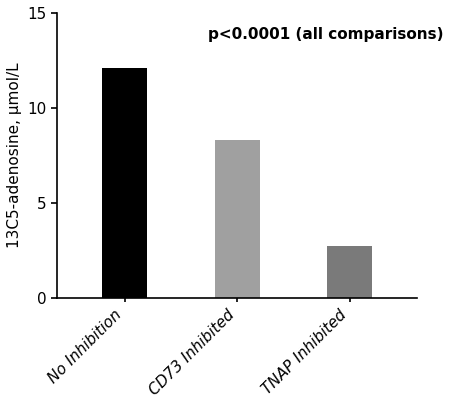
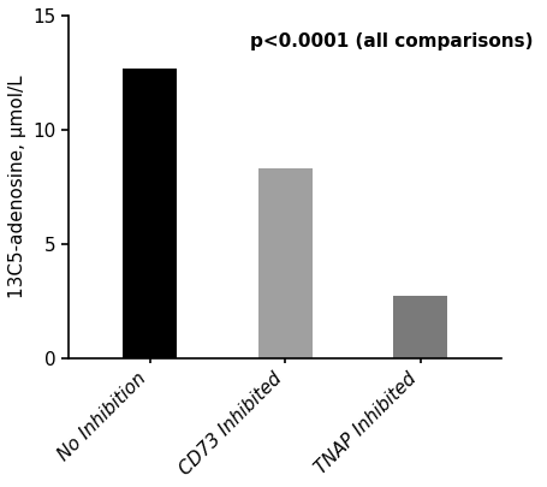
No Inhibition: 12.1 -> 12.7
